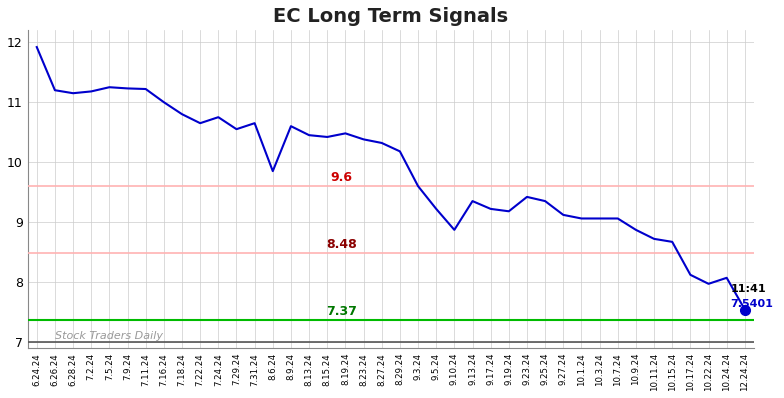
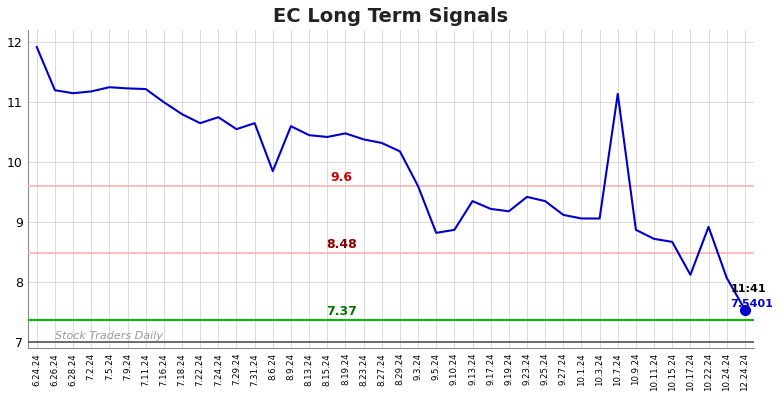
9.5.24: 9.22 -> 8.82
10.7.24: 9.06 -> 11.14
10.22.24: 7.97 -> 8.92
